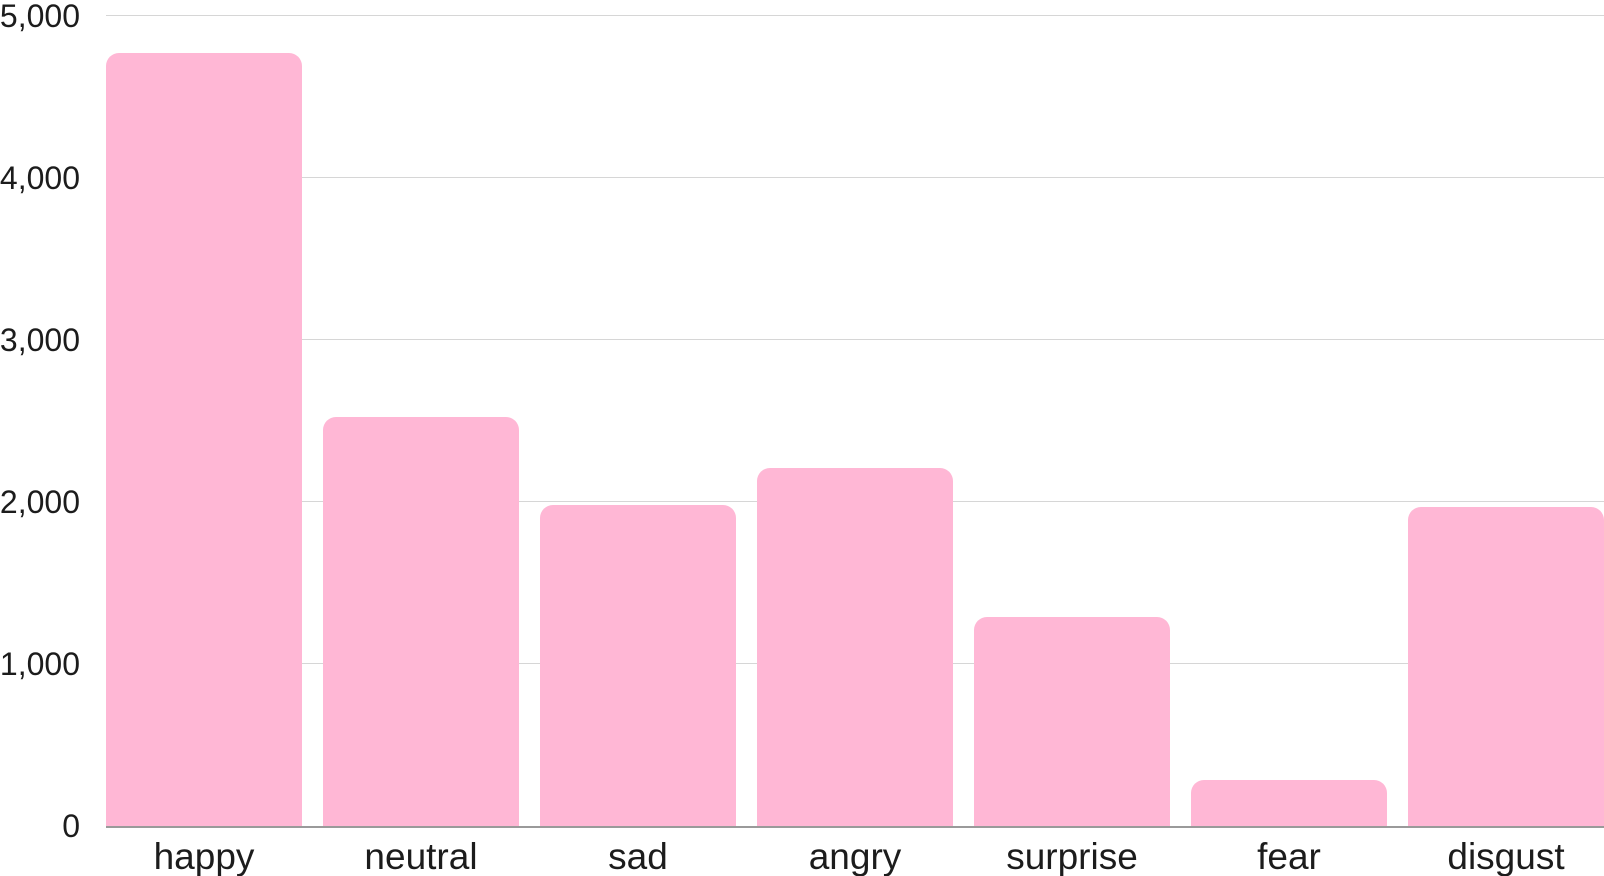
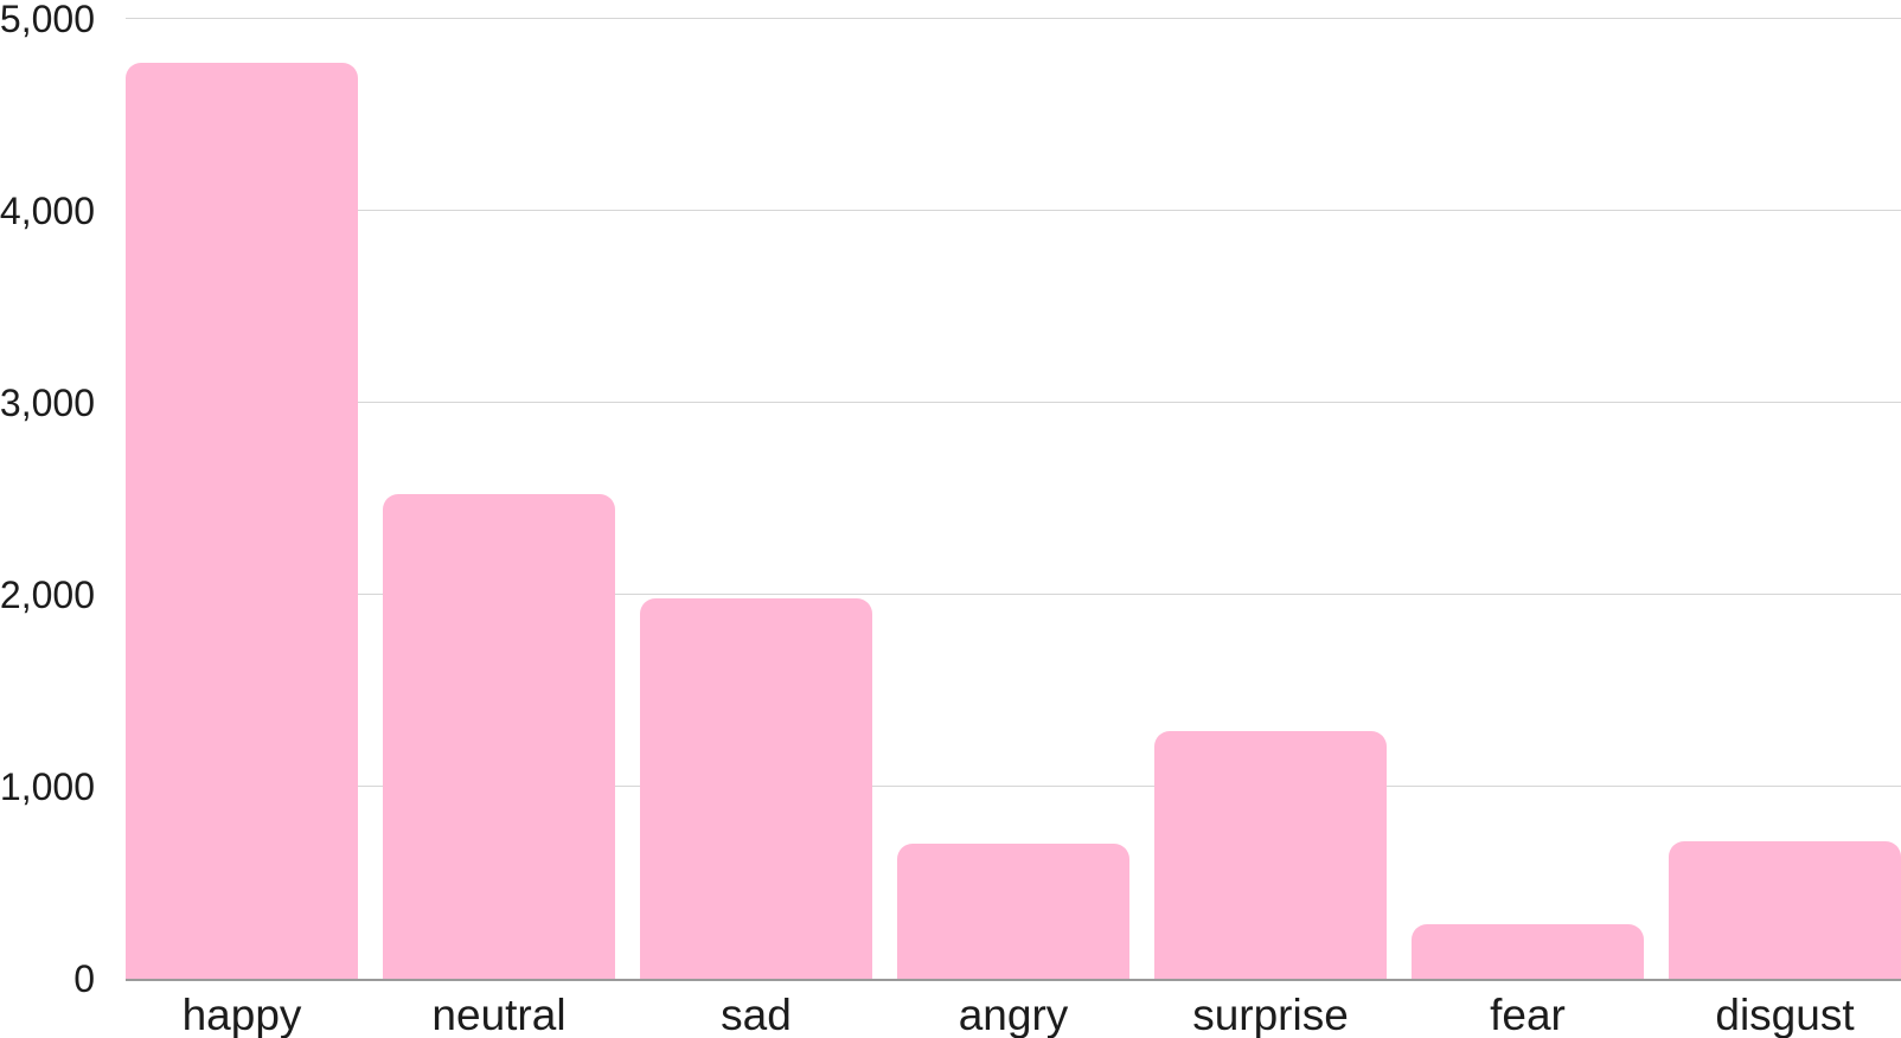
angry: 2210 -> 700
disgust: 1970 -> 720
